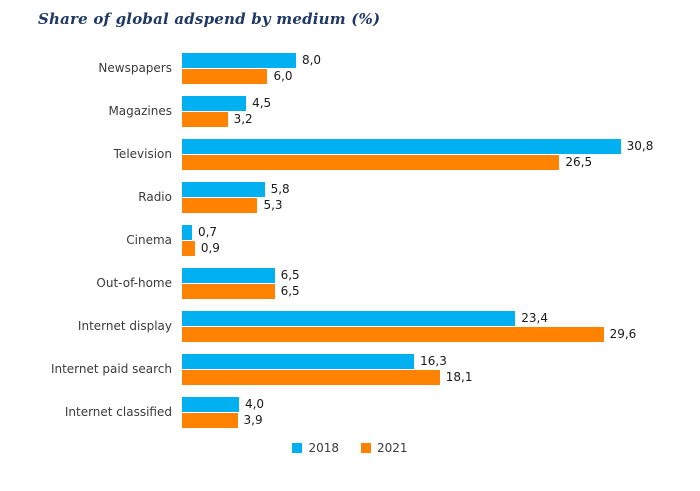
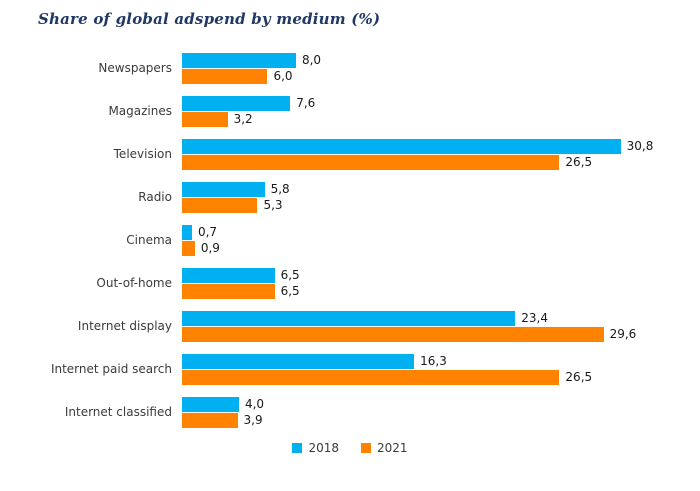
2018/Magazines: 4,5 -> 7,6
2021/Internet paid search: 18,1 -> 26,5
